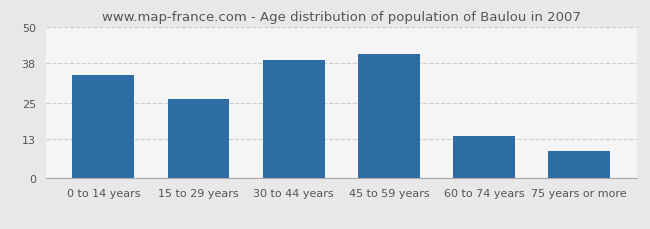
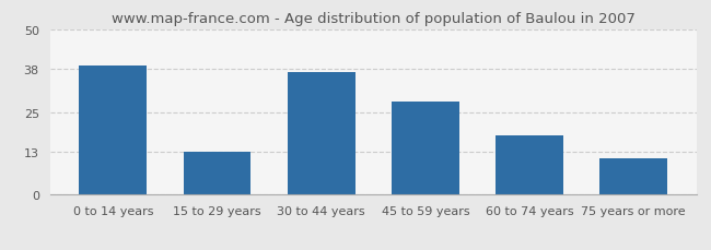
0 to 14 years: 34 -> 39
15 to 29 years: 26 -> 13
30 to 44 years: 39 -> 37
45 to 59 years: 41 -> 28
60 to 74 years: 14 -> 18
75 years or more: 9 -> 11
